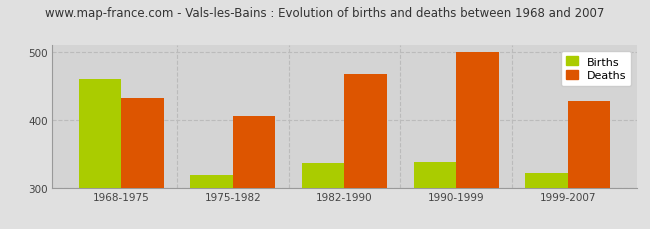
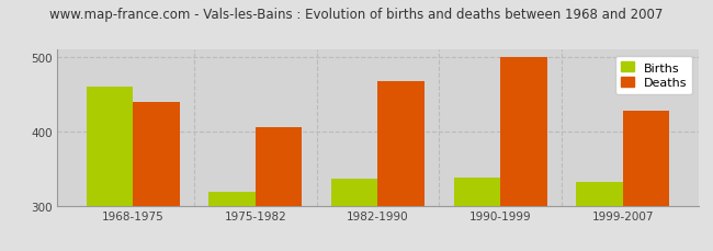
Deaths/1968-1975: 432 -> 440
Births/1999-2007: 322 -> 332
